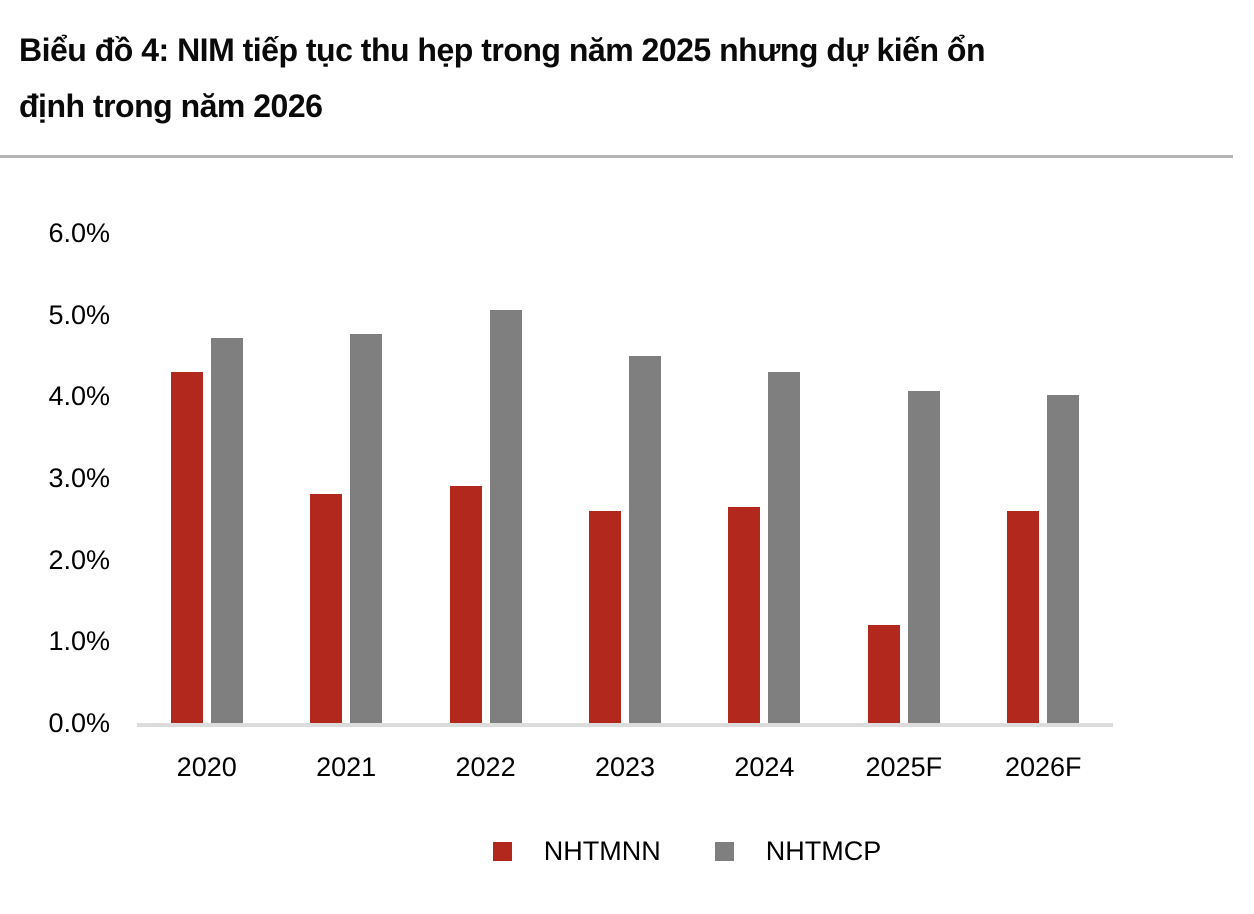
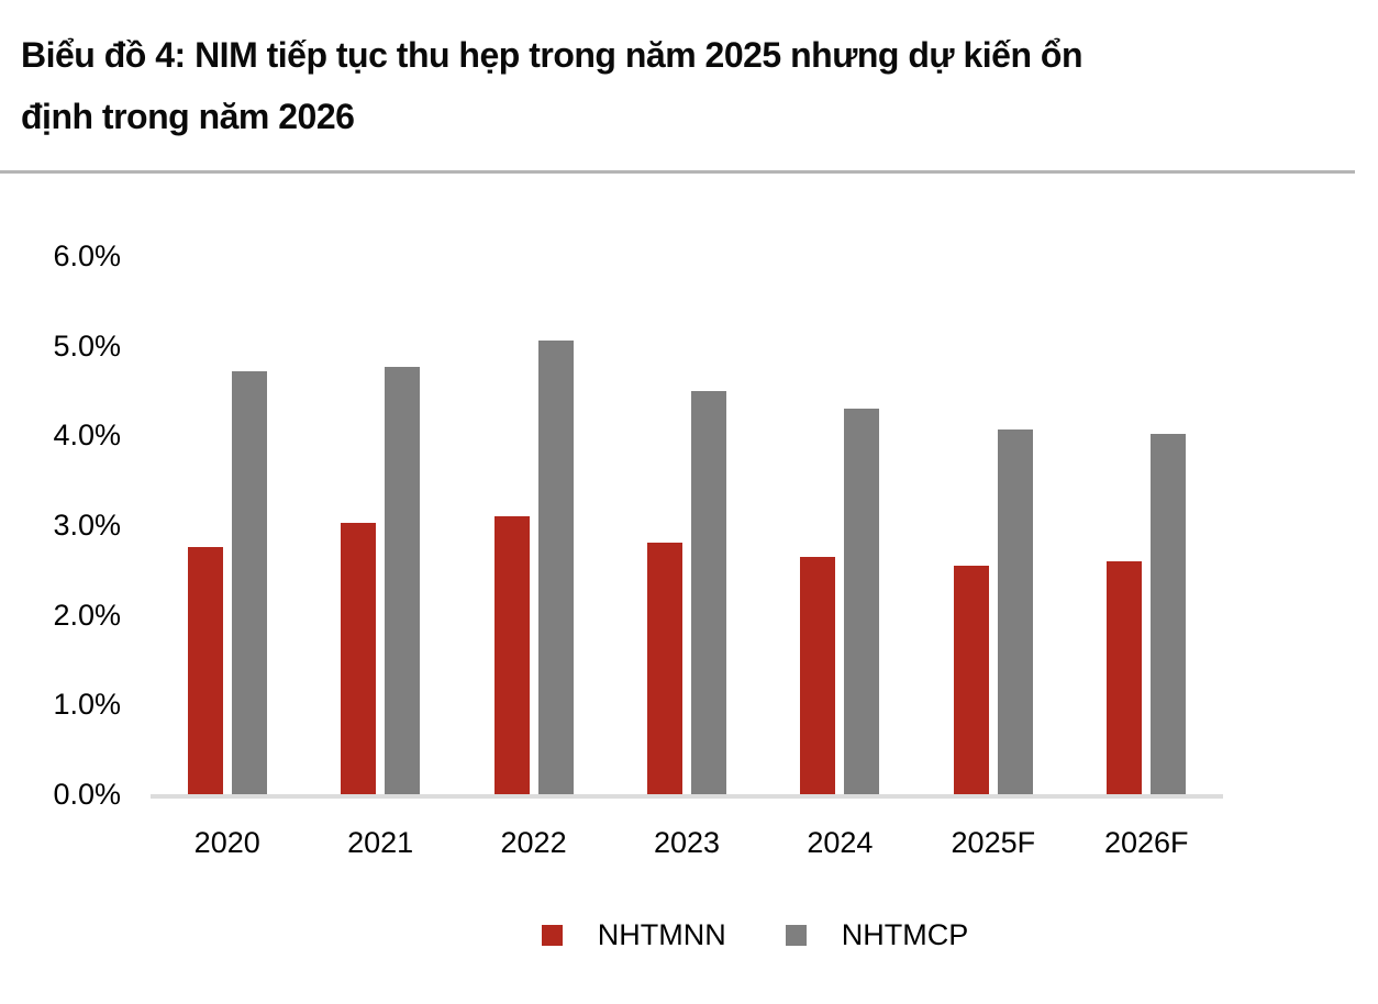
NHTMNN/2020: 4.3% -> 2.8%
NHTMNN/2021: 2.8% -> 3.0%
NHTMNN/2022: 2.9% -> 3.1%
NHTMNN/2023: 2.6% -> 2.8%
NHTMNN/2025F: 1.2% -> 2.5%
